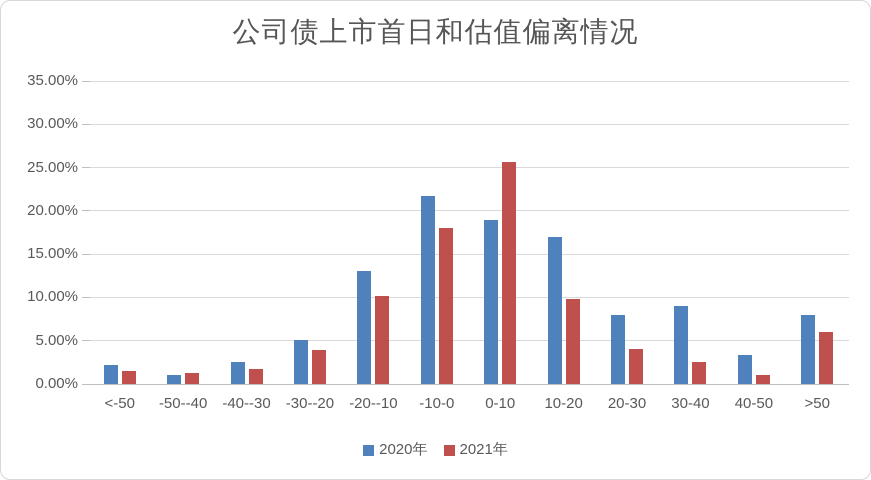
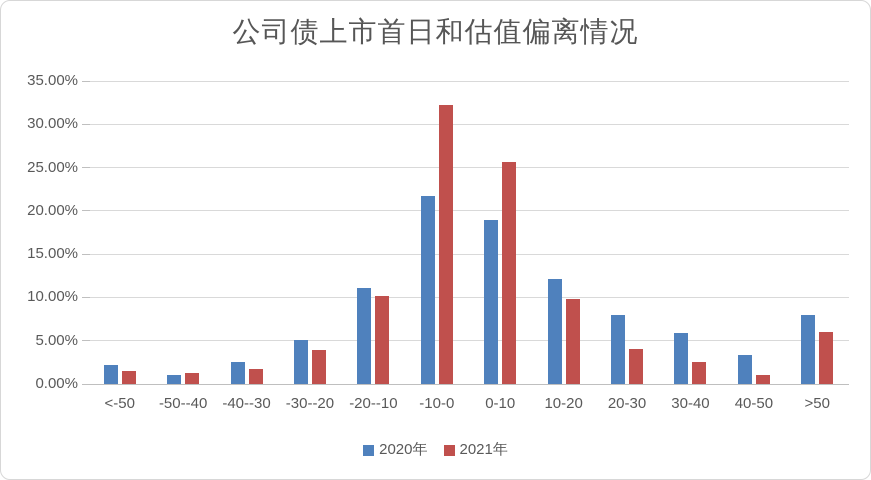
2020年/-20--10: 13% -> 11%
2021年/-10-0: 18% -> 32%
2020年/10-20: 17% -> 12%
2020年/30-40: 9% -> 6%
